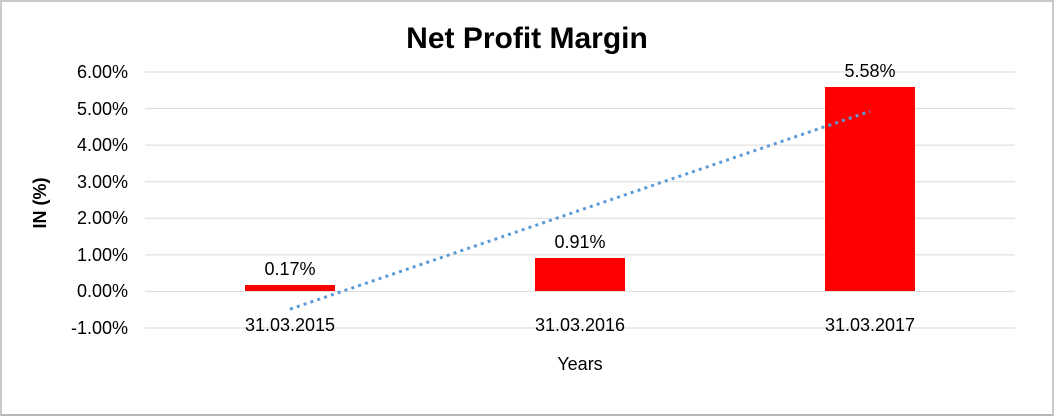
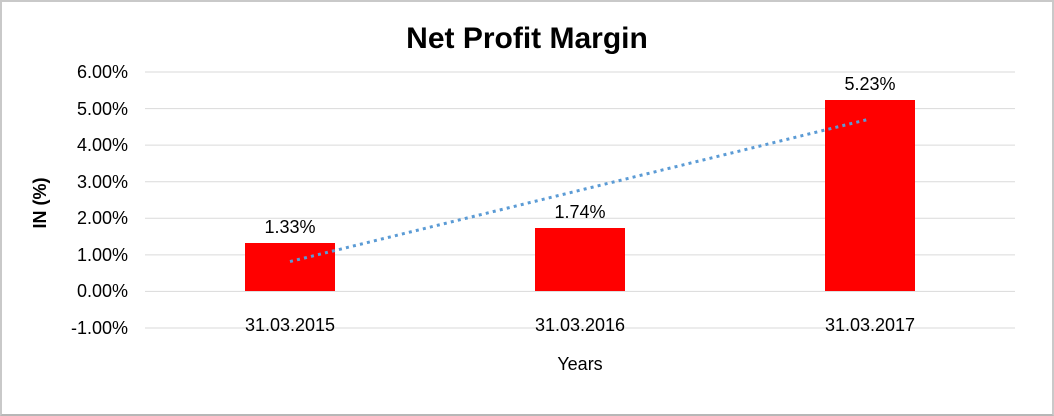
31.03.2015: 0.17% -> 1.33%
31.03.2016: 0.91% -> 1.74%
31.03.2017: 5.58% -> 5.23%
